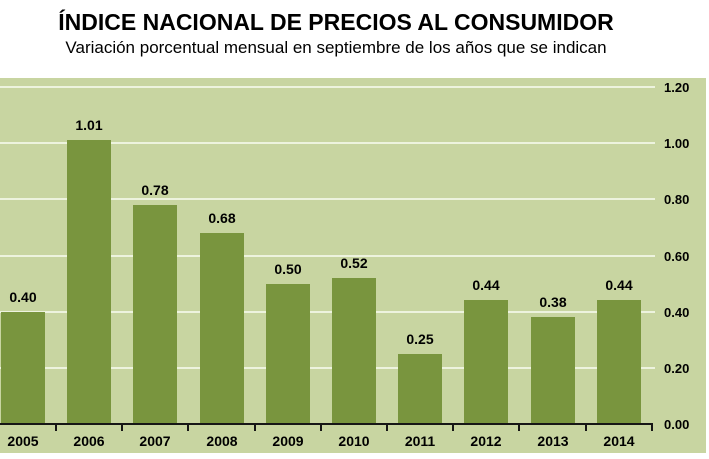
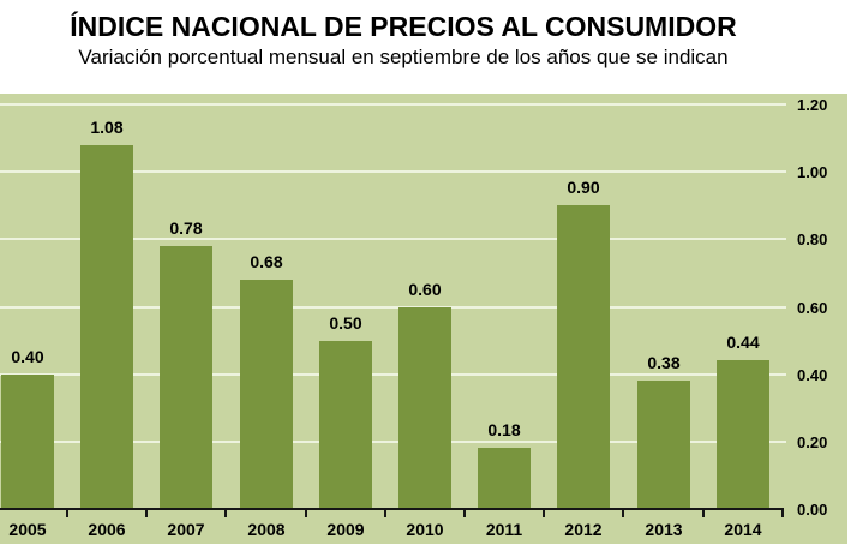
2006: 1.01 -> 1.08
2010: 0.52 -> 0.60
2011: 0.25 -> 0.18
2012: 0.44 -> 0.90
